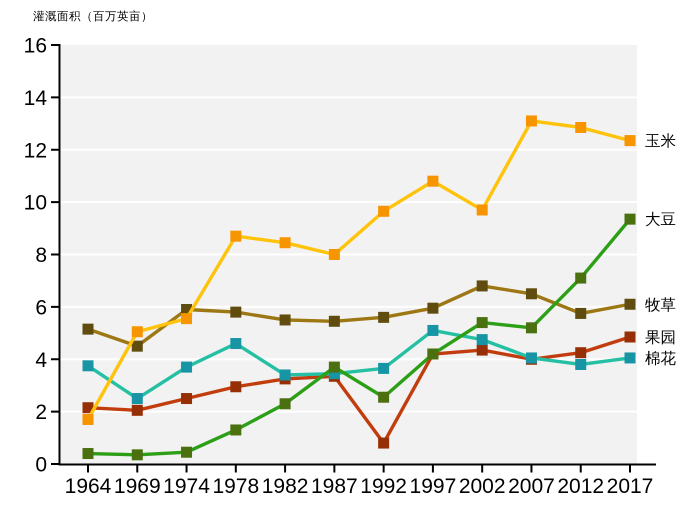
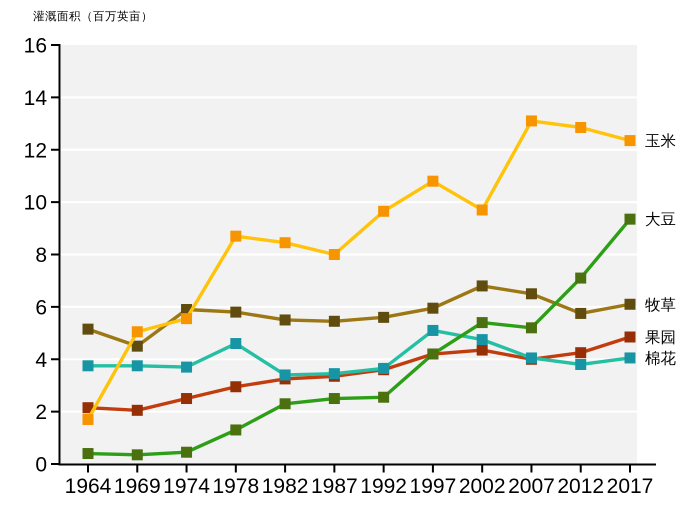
棉花/1969: 2.5 -> 3.8
大豆/1987: 3.7 -> 2.5
果园/1992: 0.8 -> 3.6
